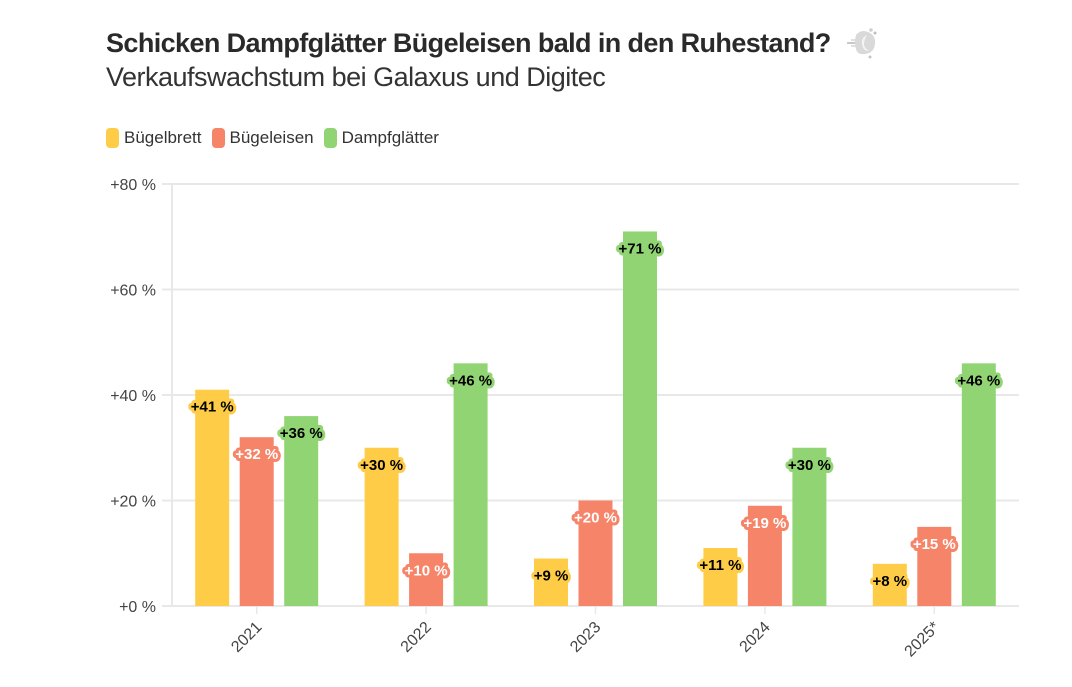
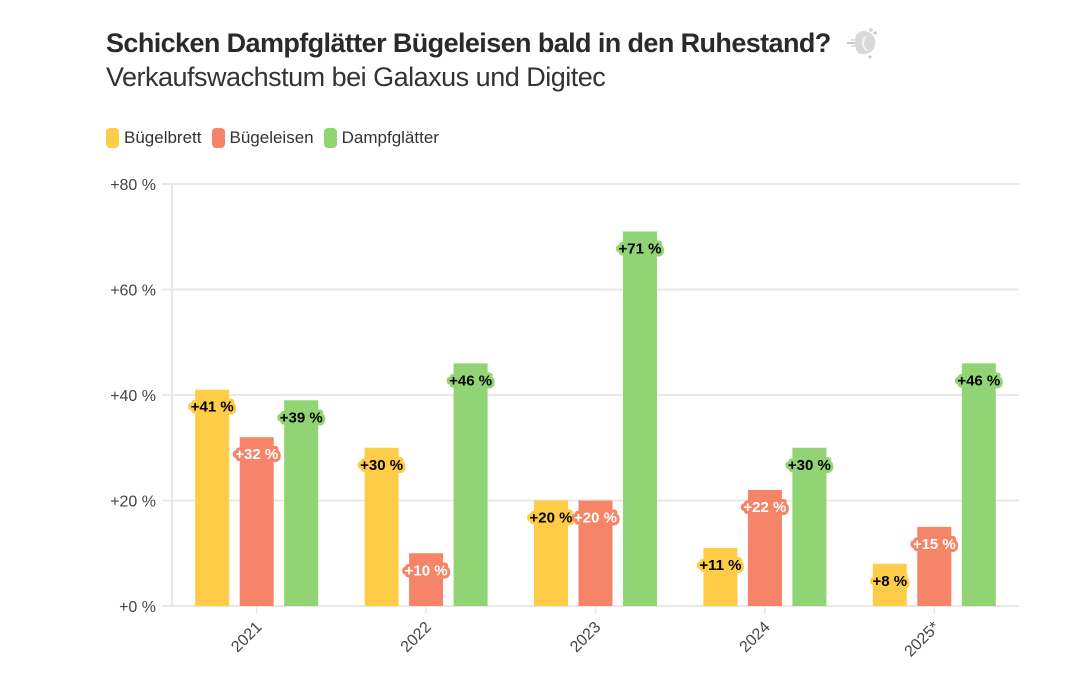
Dampfglätter/2021: +36 -> +39
Bügelbrett/2023: +9 -> +20
Bügeleisen/2024: +19 -> +22
